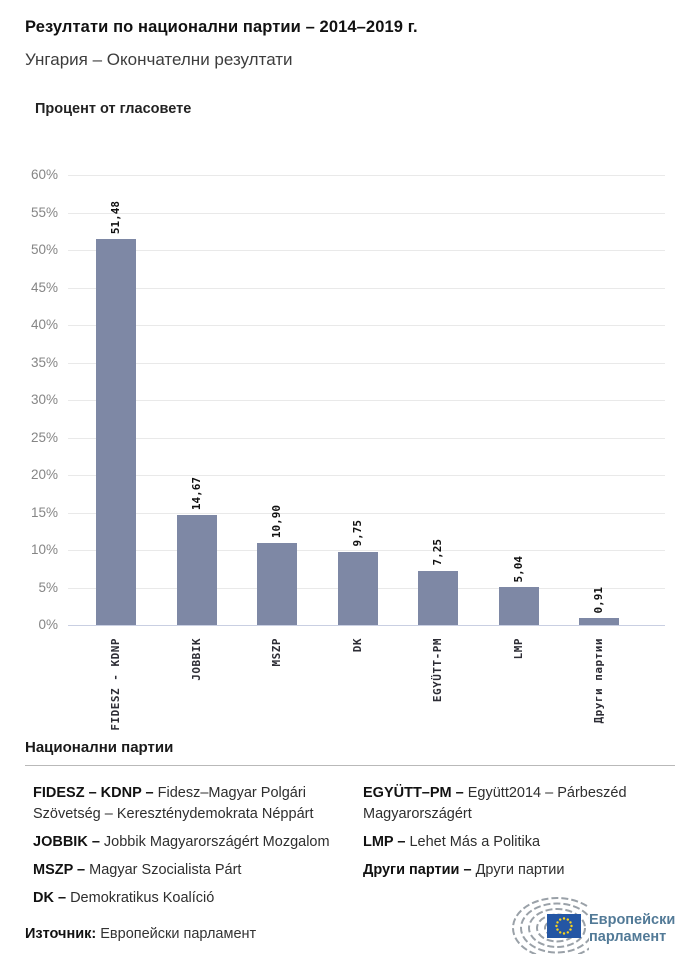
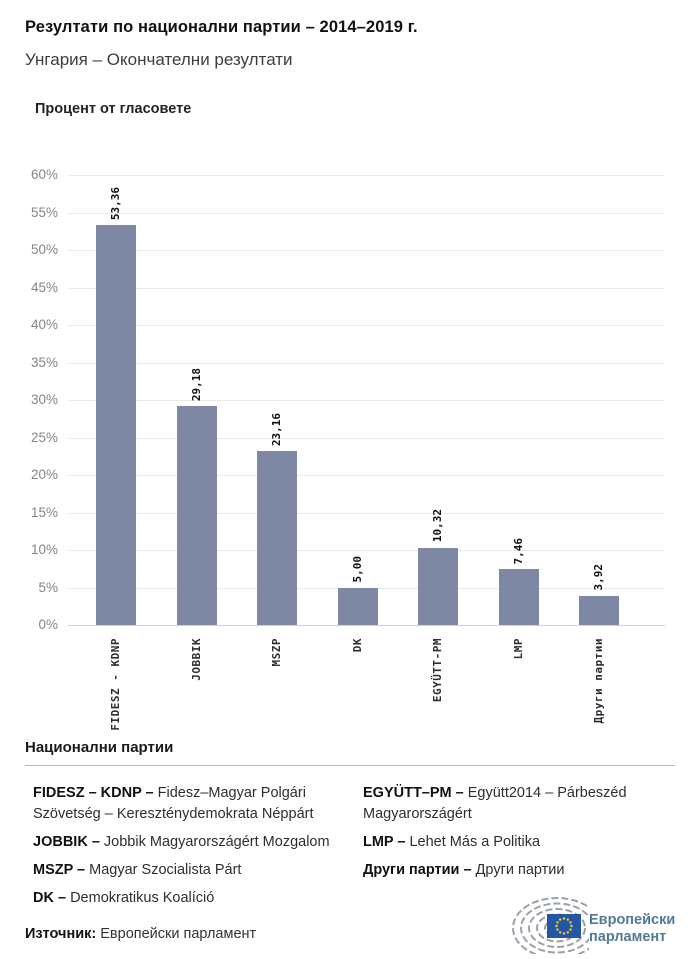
FIDESZ - KDNP: 51,48 -> 53,36
JOBBIK: 14,67 -> 29,18
MSZP: 10,90 -> 23,16
DK: 9,75 -> 5,00
EGYÜTT-PM: 7,25 -> 10,32
LMP: 5,04 -> 7,46
Други партии: 0,91 -> 3,92
